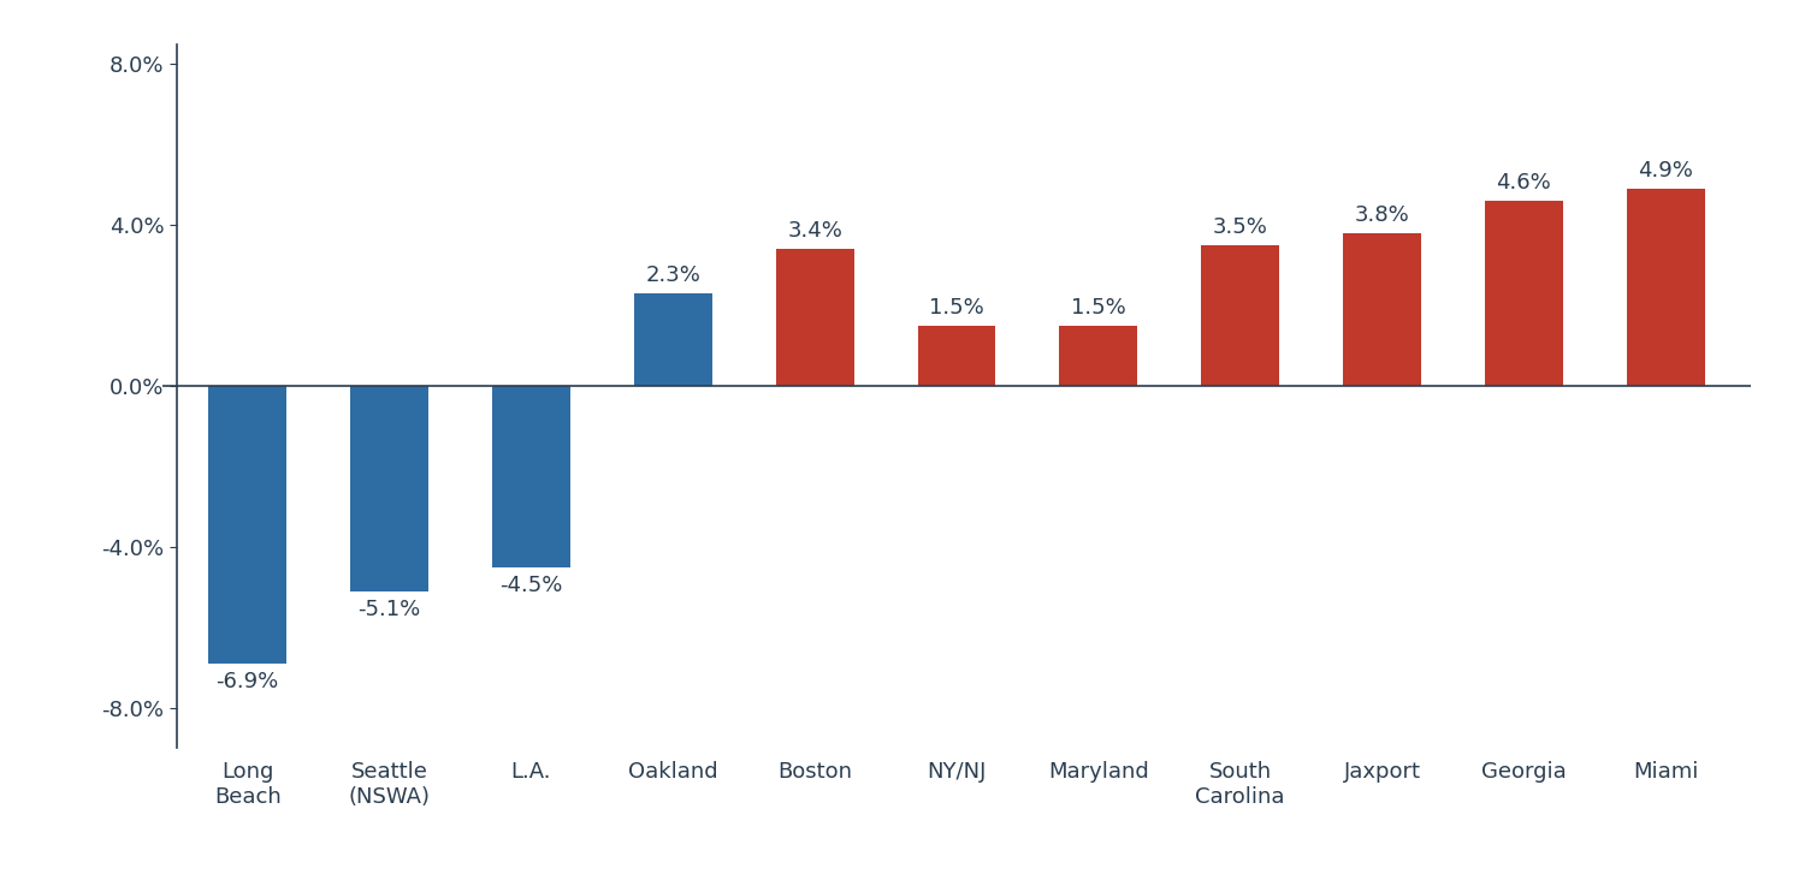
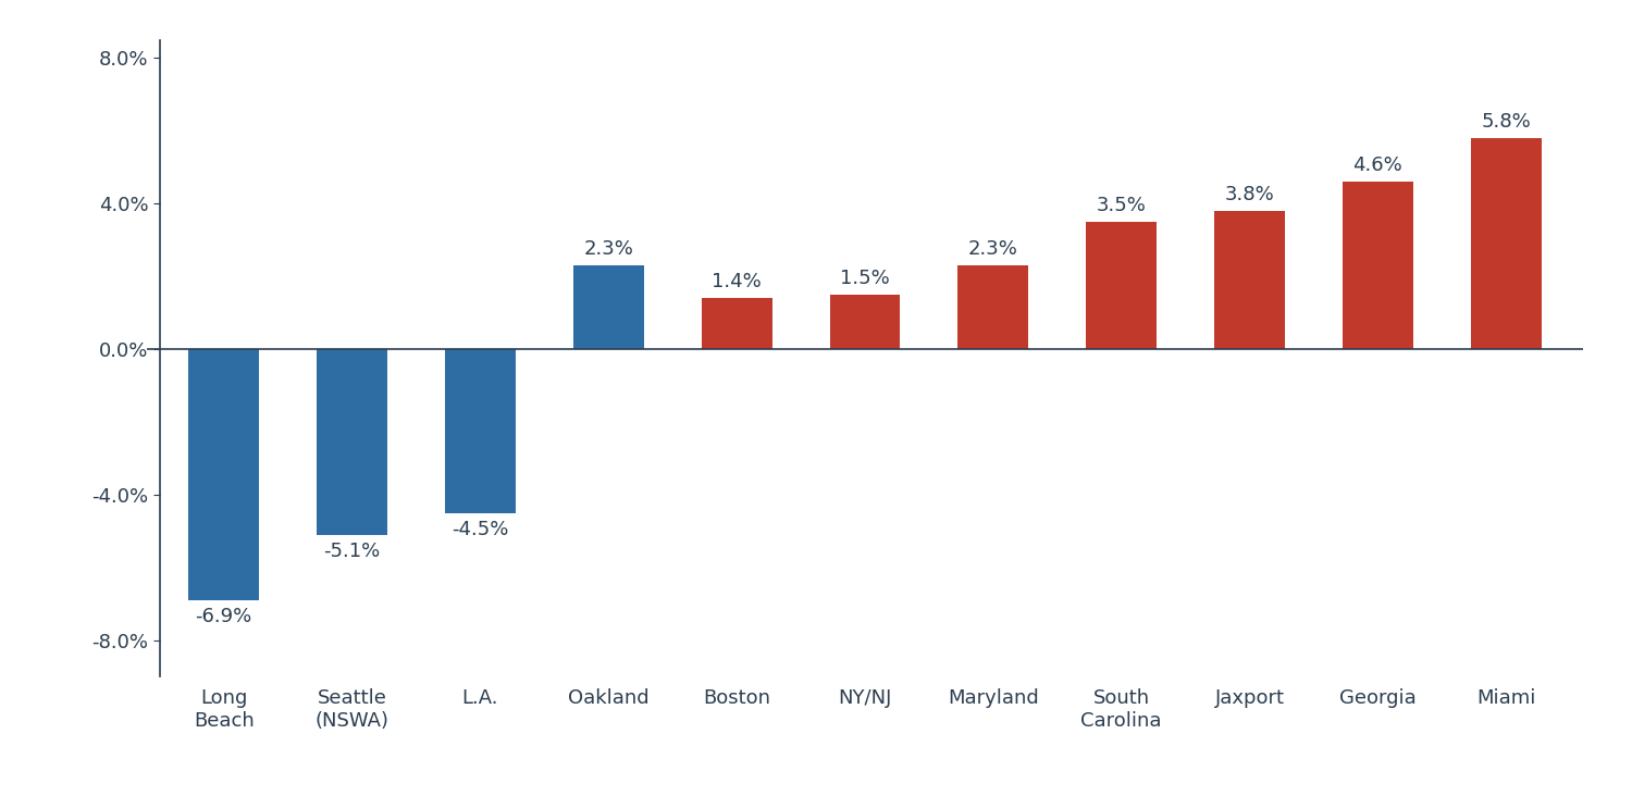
Boston: 3.4% -> 1.4%
Maryland: 1.5% -> 2.3%
Miami: 4.9% -> 5.8%
